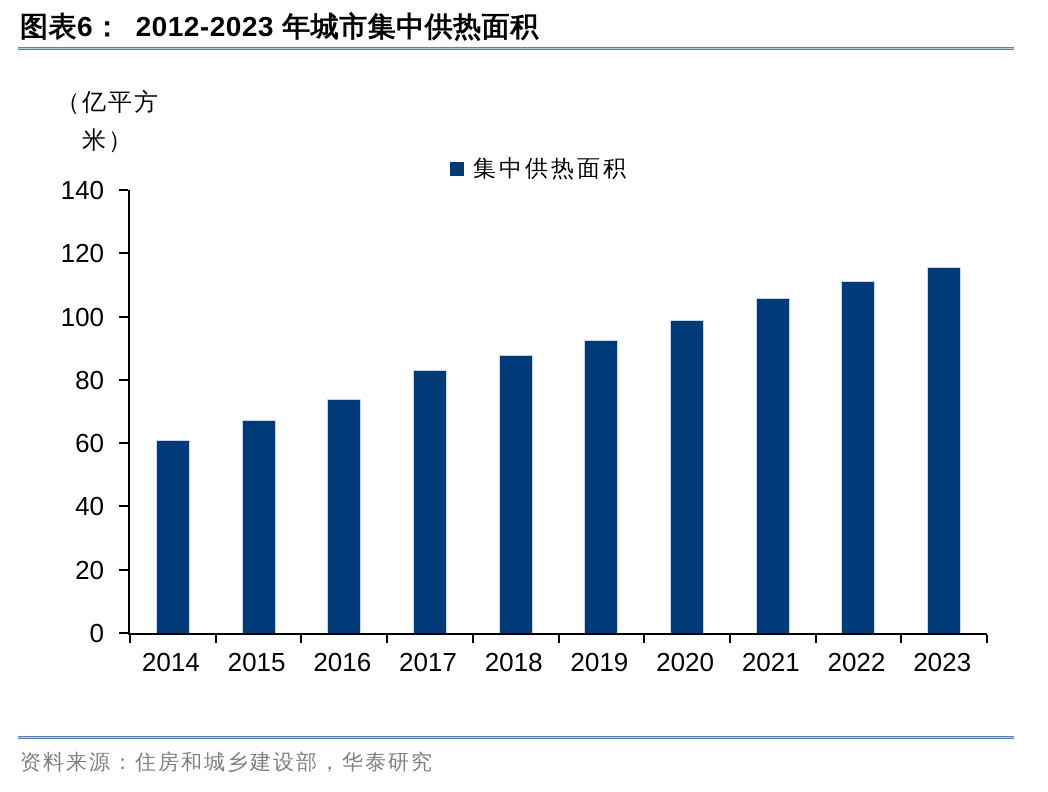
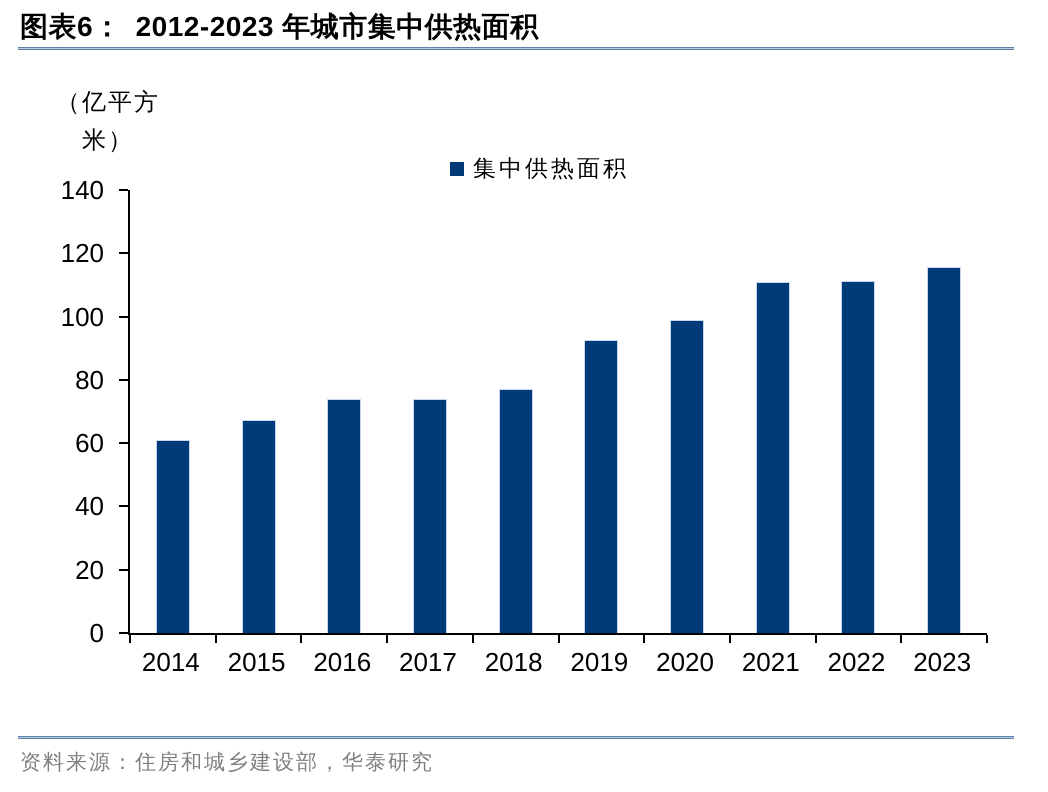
2017: 83 -> 74
2018: 88 -> 77
2021: 106 -> 111
